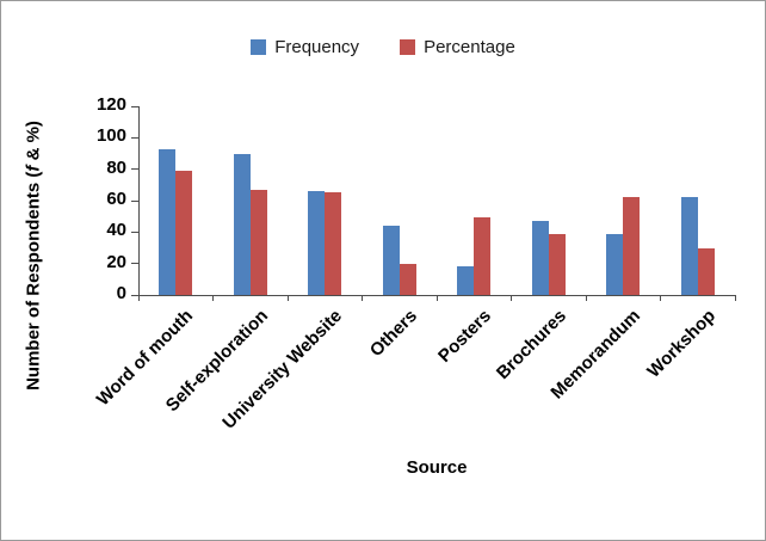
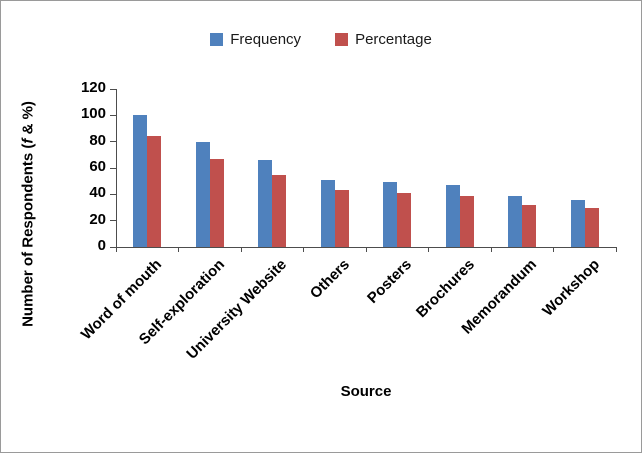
Frequency/Word of mouth: 93 -> 100
Percentage/Word of mouth: 79 -> 84
Frequency/Self-exploration: 90 -> 80
Percentage/University Website: 65 -> 55
Frequency/Others: 44 -> 51
Percentage/Others: 20 -> 43
Frequency/Posters: 18 -> 49
Percentage/Posters: 49 -> 41
Percentage/Memorandum: 62 -> 32
Frequency/Workshop: 62 -> 36
